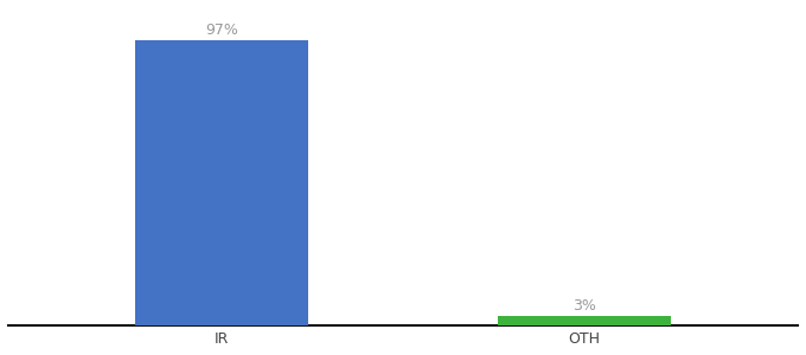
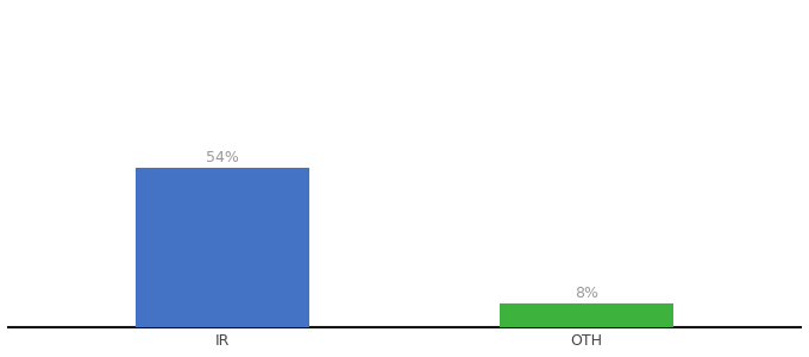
IR: 97% -> 54%
OTH: 3% -> 8%
